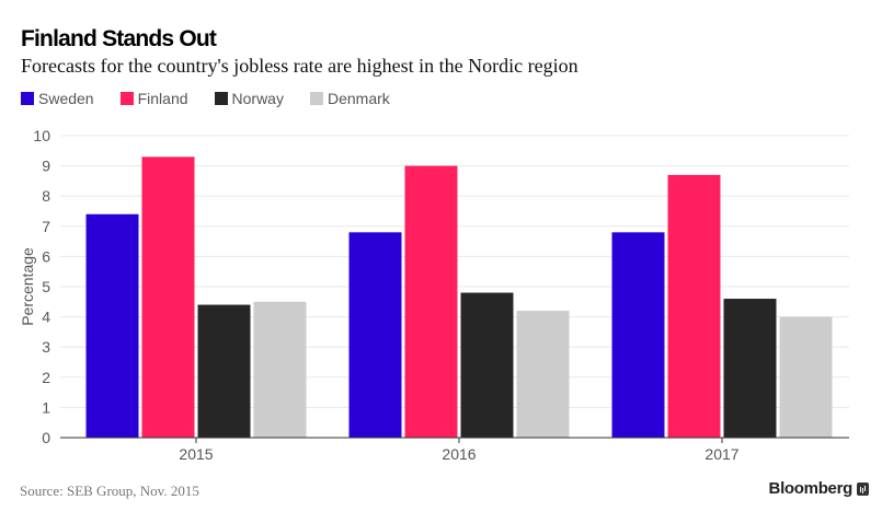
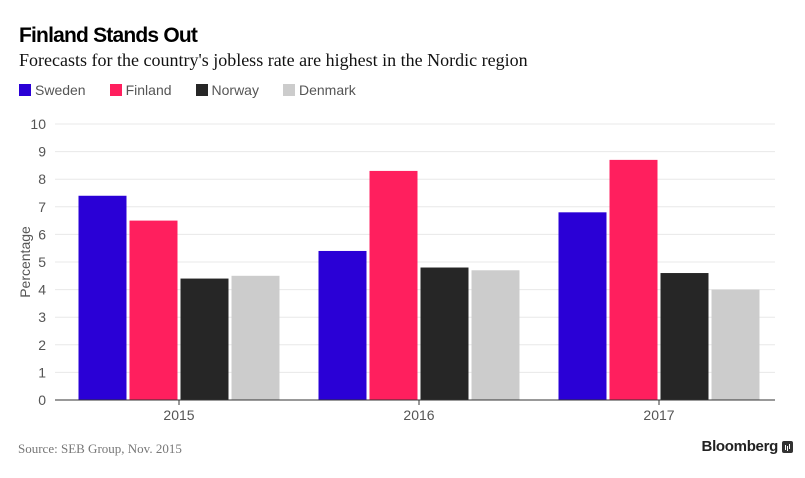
Finland/2015: 9.3 -> 6.5
Sweden/2016: 6.8 -> 5.4
Finland/2016: 9.0 -> 8.3
Denmark/2016: 4.2 -> 4.7
